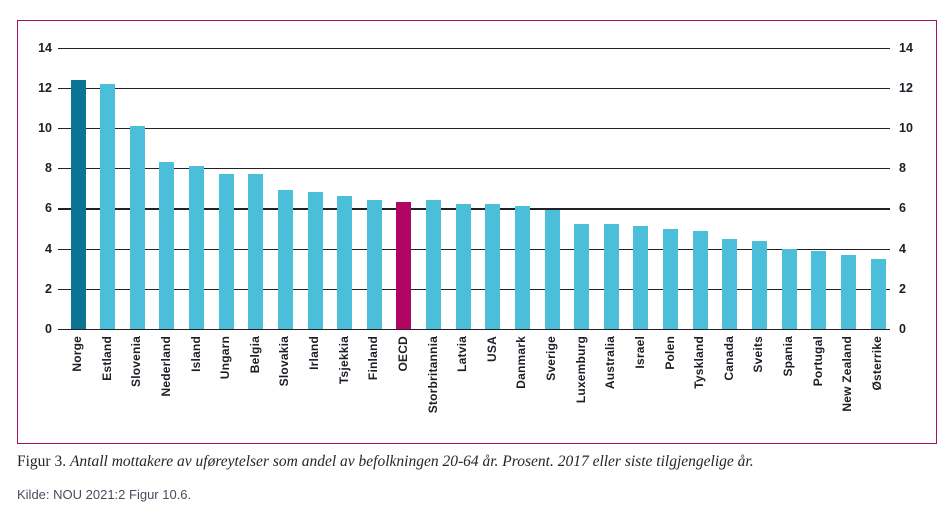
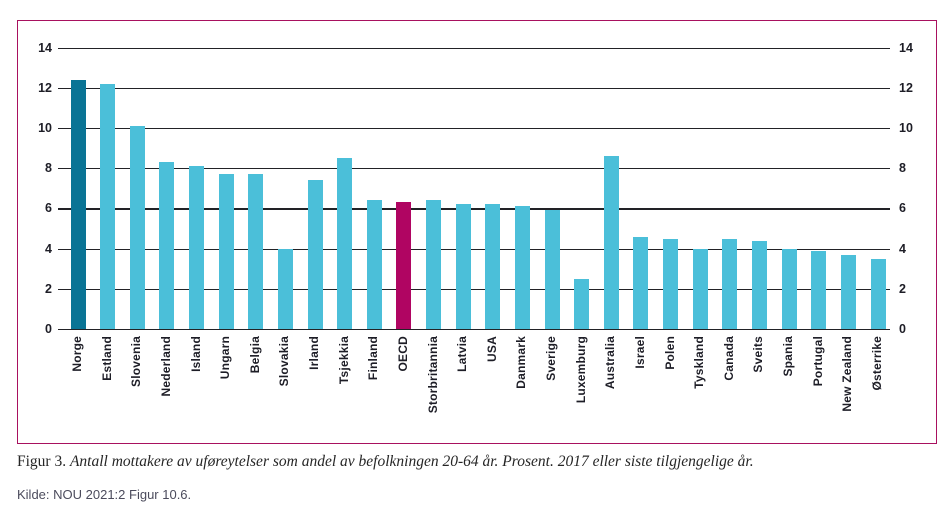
Slovakia: 6.9 -> 4.0
Irland: 6.8 -> 7.4
Tsjekkia: 6.6 -> 8.5
Luxemburg: 5.2 -> 2.5
Australia: 5.2 -> 8.6
Israel: 5.1 -> 4.6
Polen: 5.0 -> 4.5
Tyskland: 4.9 -> 4.0
